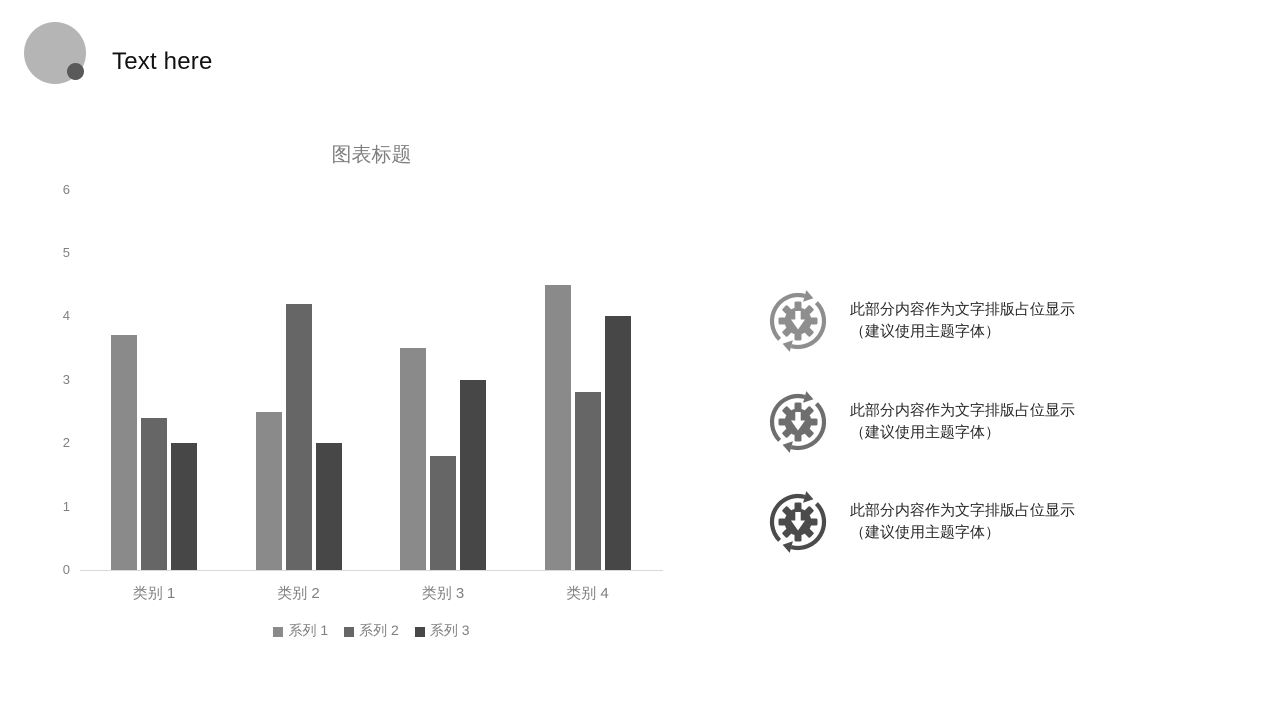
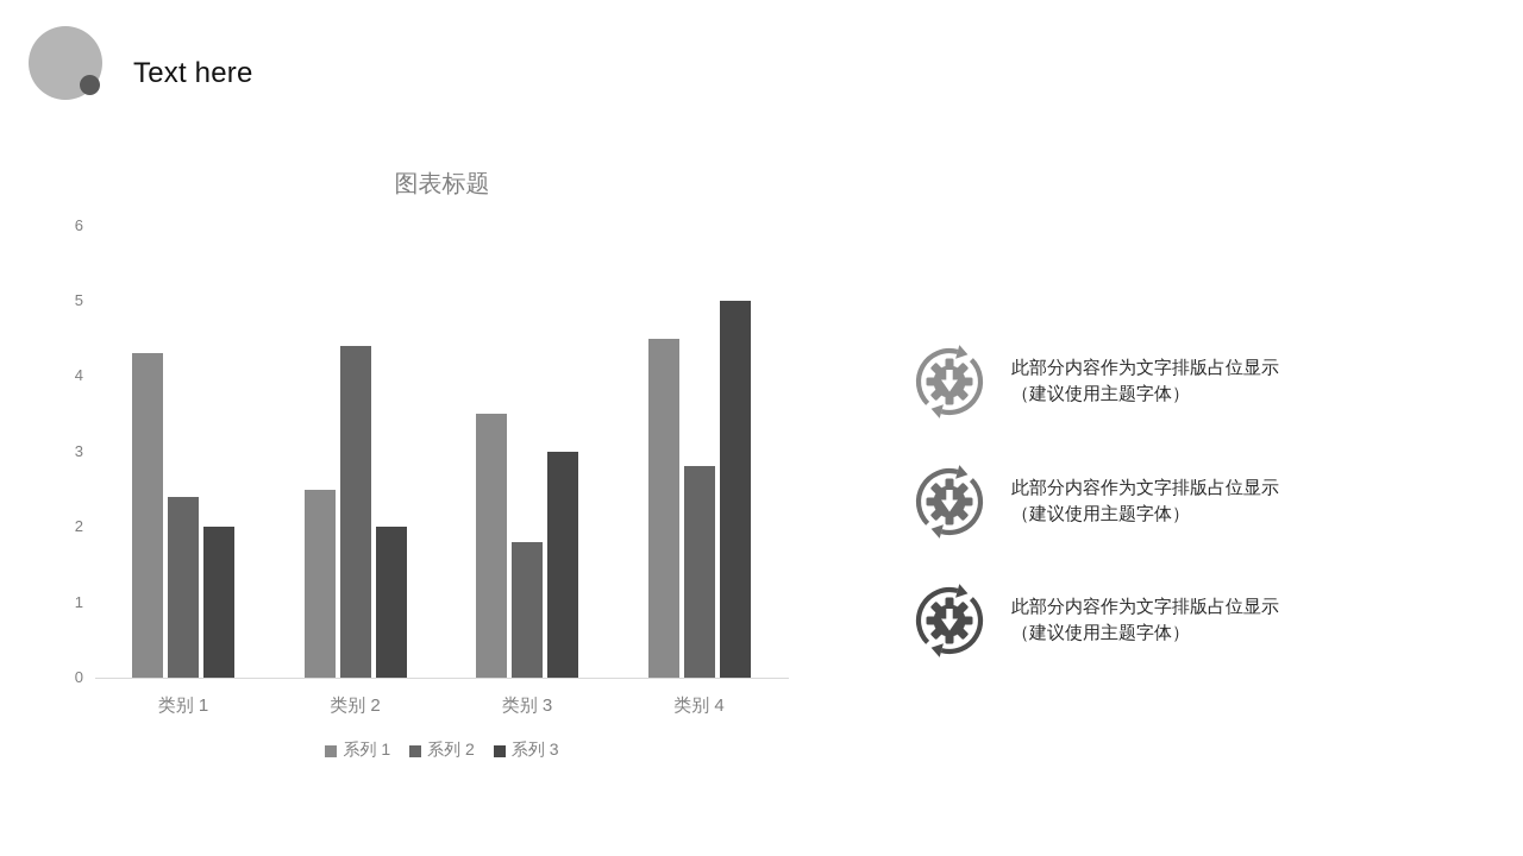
系列 1/类别 1: 3.7 -> 4.3
系列 2/类别 2: 4.2 -> 4.4
系列 3/类别 4: 4 -> 5
